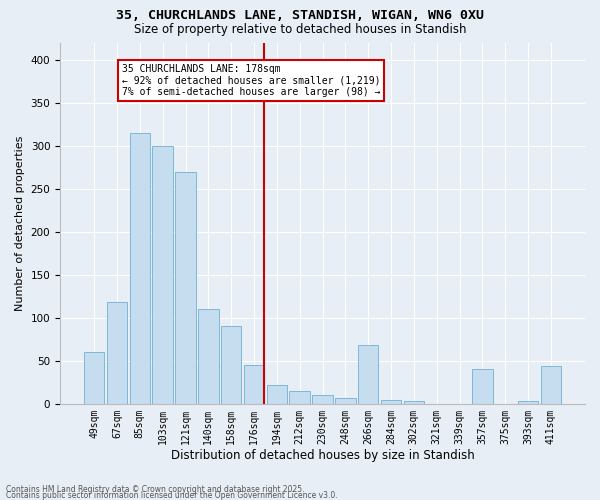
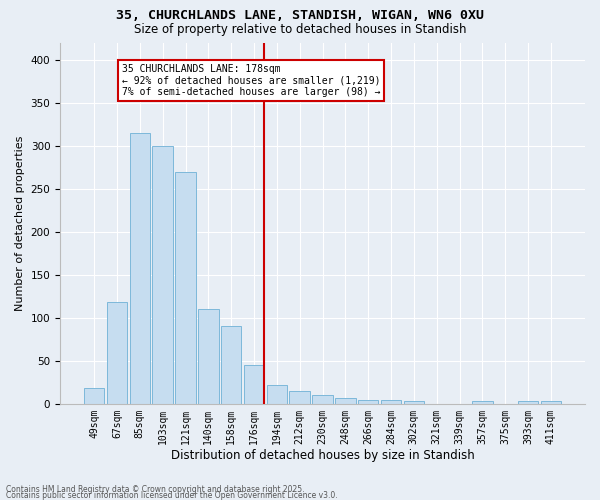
49sqm: 60 -> 18
266sqm: 68 -> 4
357sqm: 40 -> 3
411sqm: 44 -> 3
